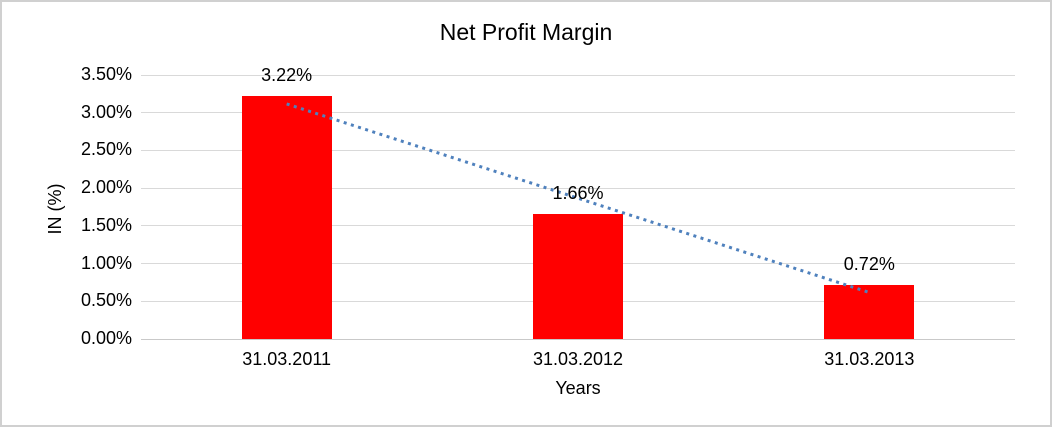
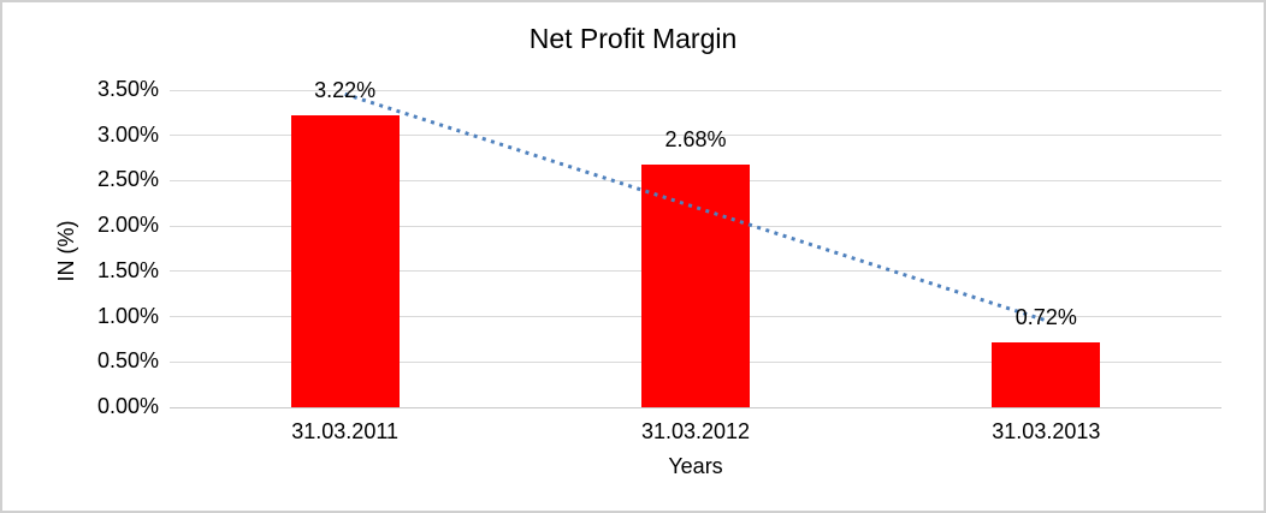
31.03.2012: 1.66% -> 2.68%
